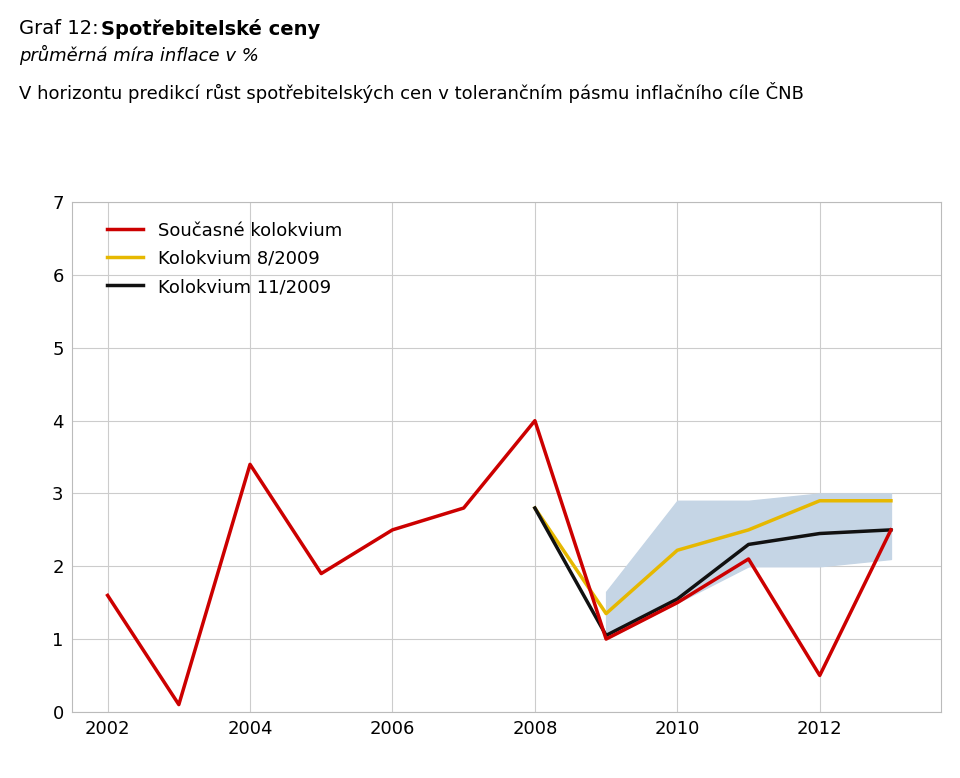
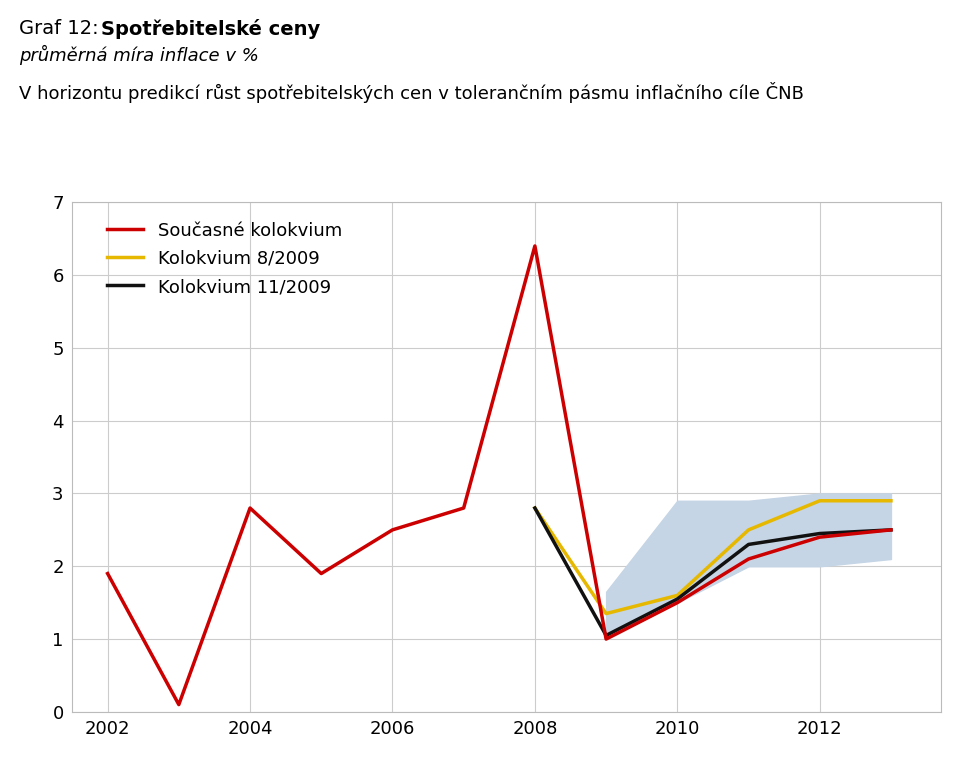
Současné kolokvium/2002: 1.6 -> 1.9
Současné kolokvium/2004: 3.4 -> 2.8
Současné kolokvium/2008: 4.0 -> 6.4
Kolokvium 8/2009/2010: 2.22 -> 1.60
Současné kolokvium/2012: 0.5 -> 2.4
